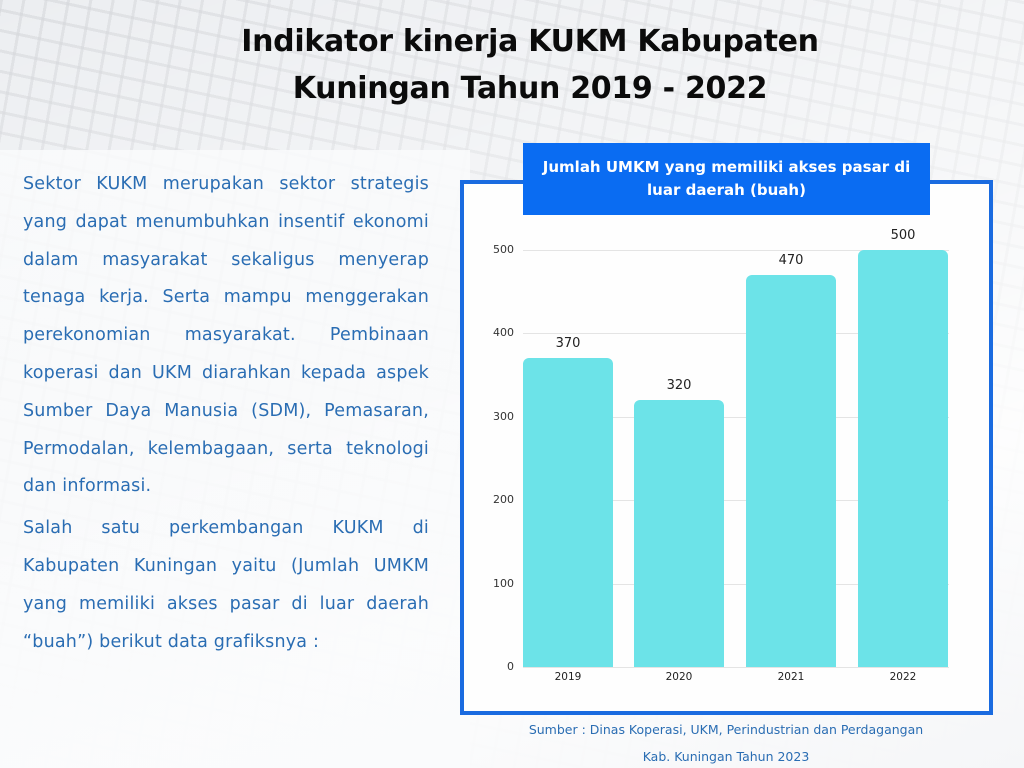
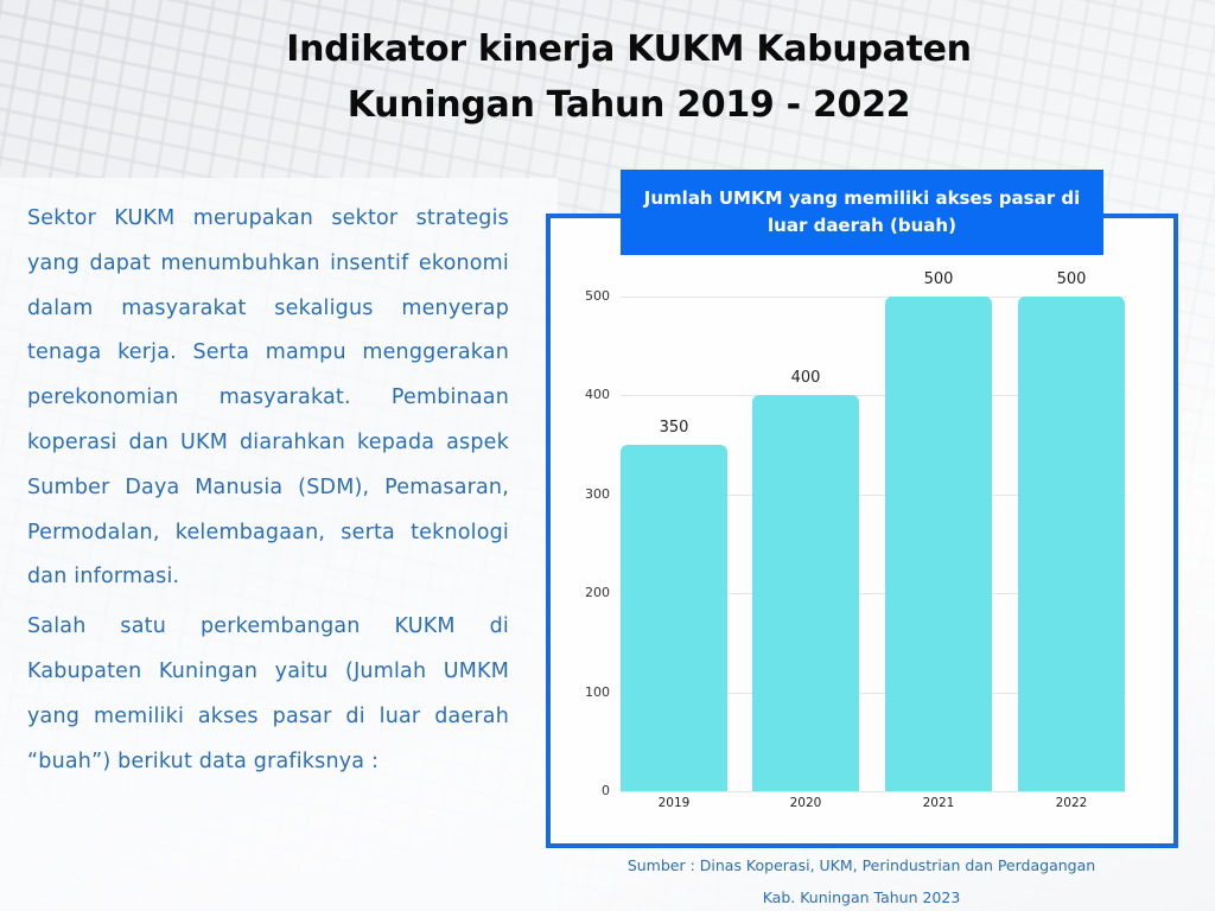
2019: 370 -> 350
2020: 320 -> 400
2021: 470 -> 500
